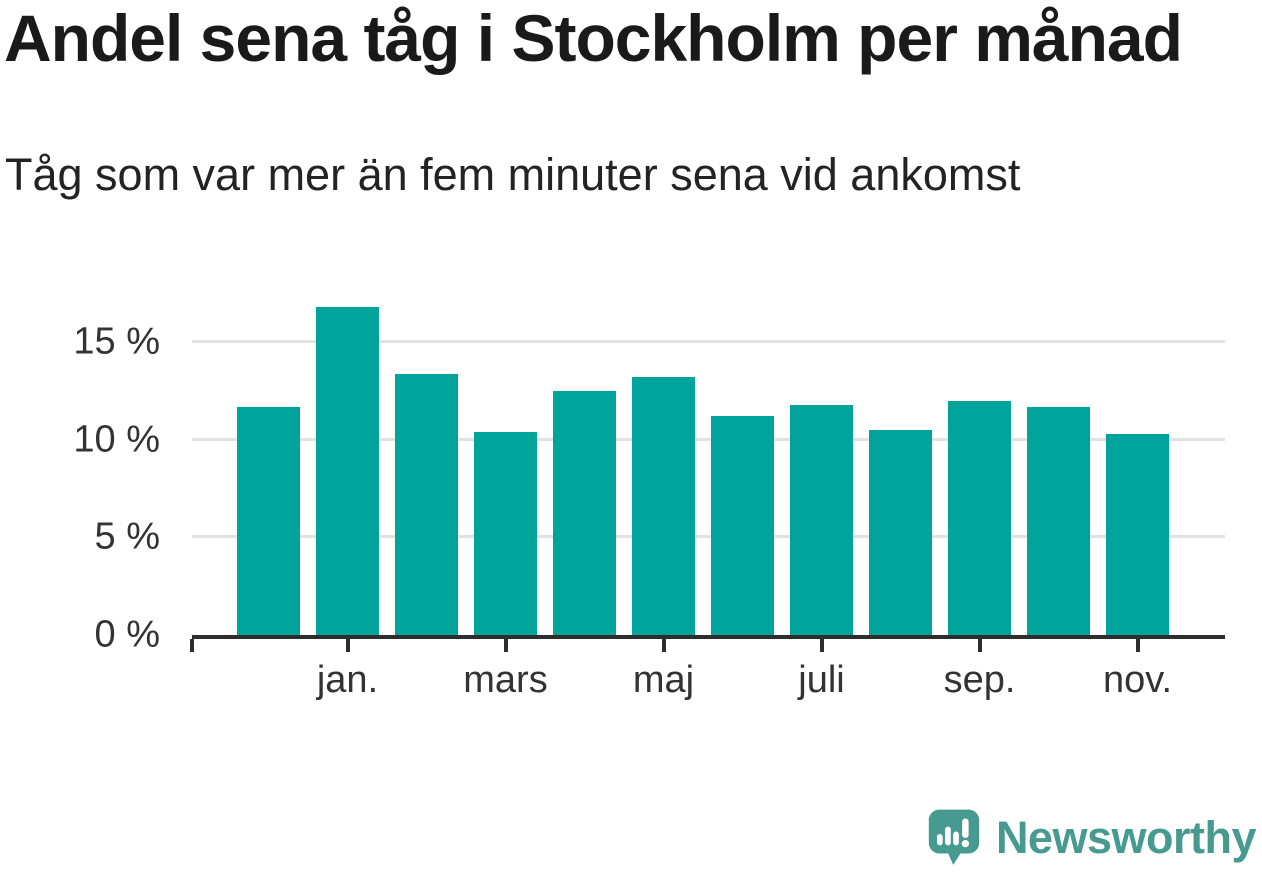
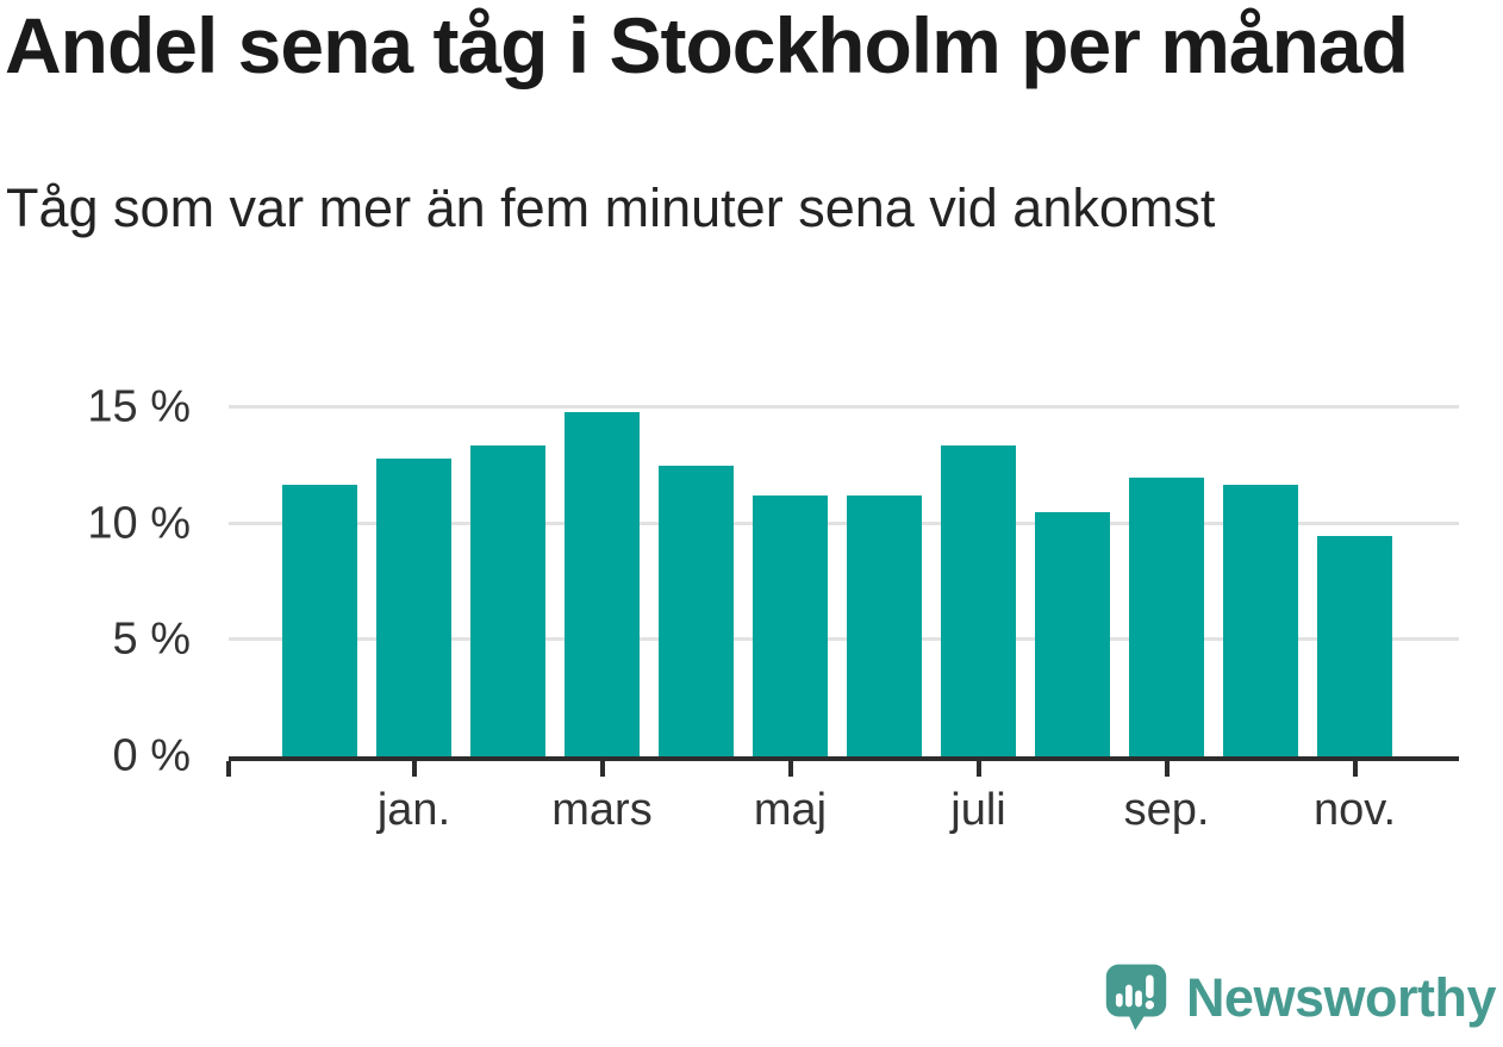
jan.: 16.8% -> 12.8%
mars: 10.4% -> 14.8%
maj: 13.2% -> 11.2%
juli: 11.8% -> 13.4%
nov.: 10.3% -> 9.5%
